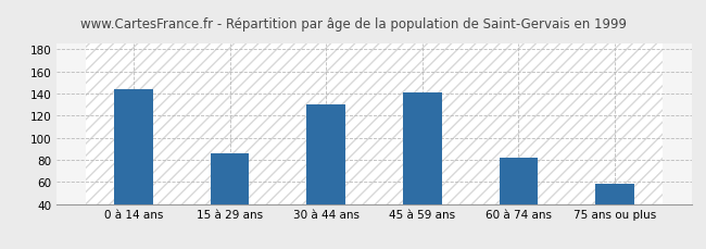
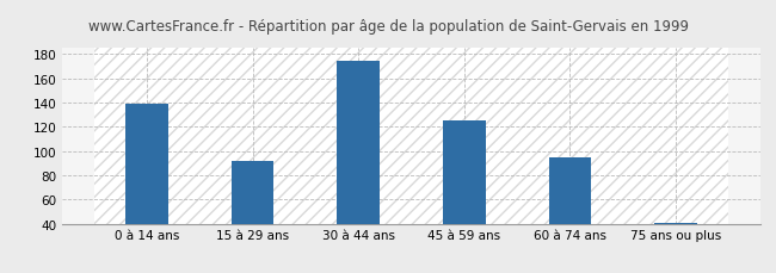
0 à 14 ans: 144 -> 139
15 à 29 ans: 86 -> 92
30 à 44 ans: 130 -> 175
45 à 59 ans: 141 -> 125
60 à 74 ans: 82 -> 95
75 ans ou plus: 58 -> 41
